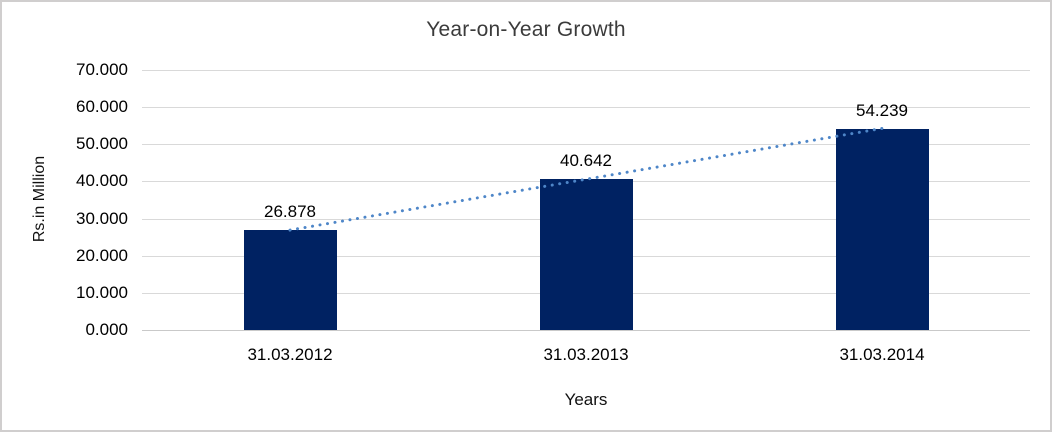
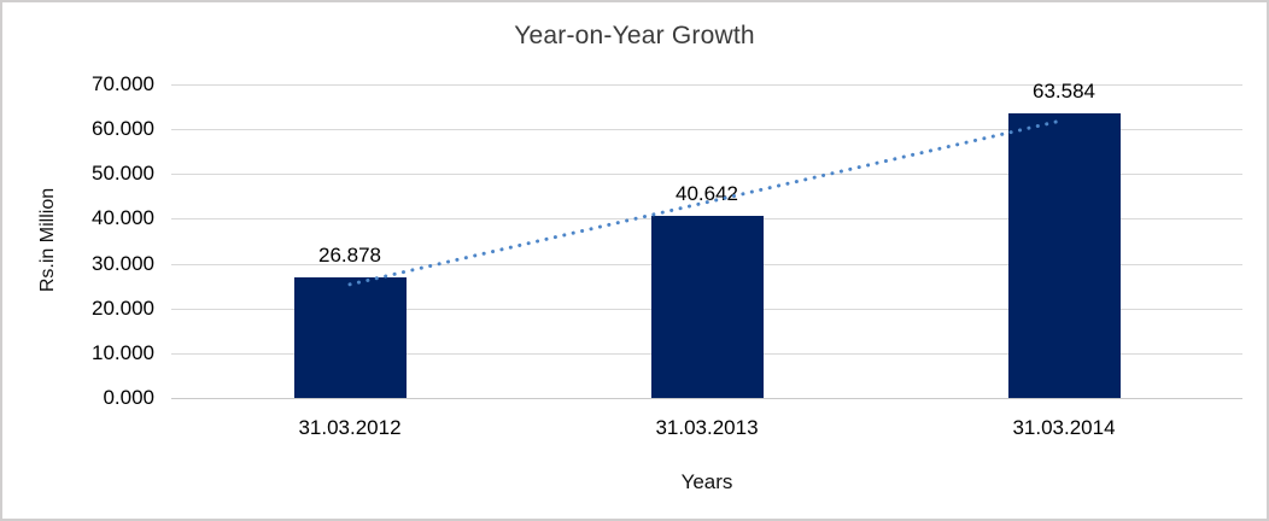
31.03.2014: 54.239 -> 63.584
